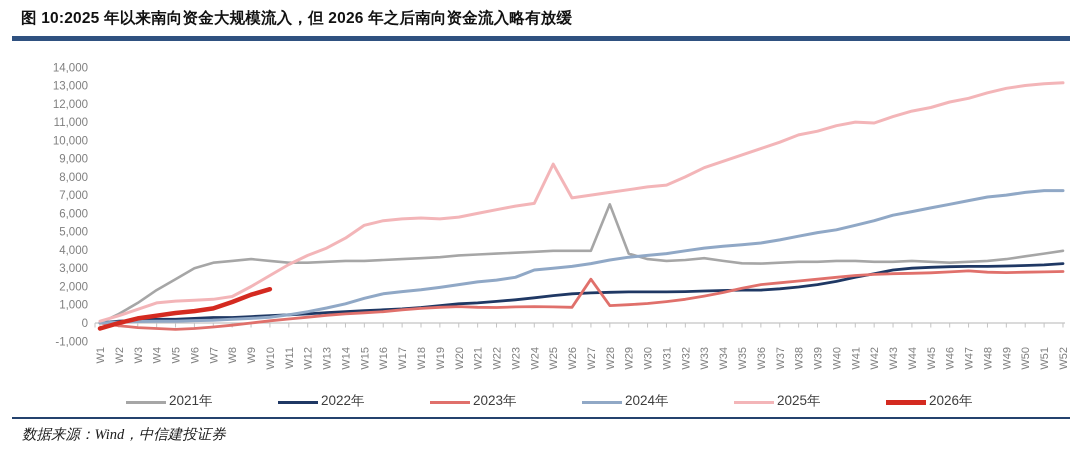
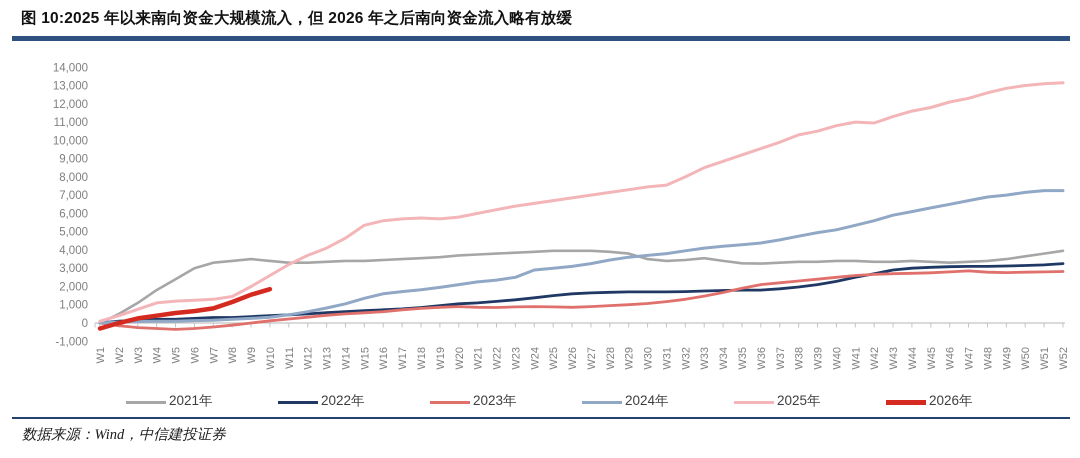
2025年/W25: 8700 -> 6700
2023年/W27: 2400 -> 900
2021年/W28: 6500 -> 3900
